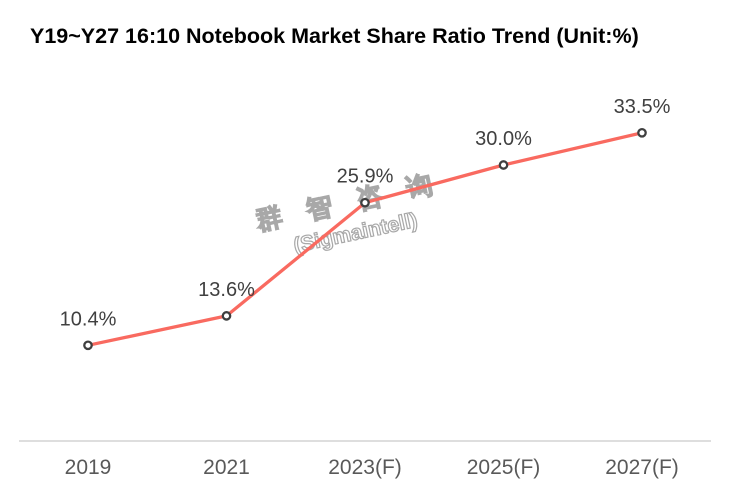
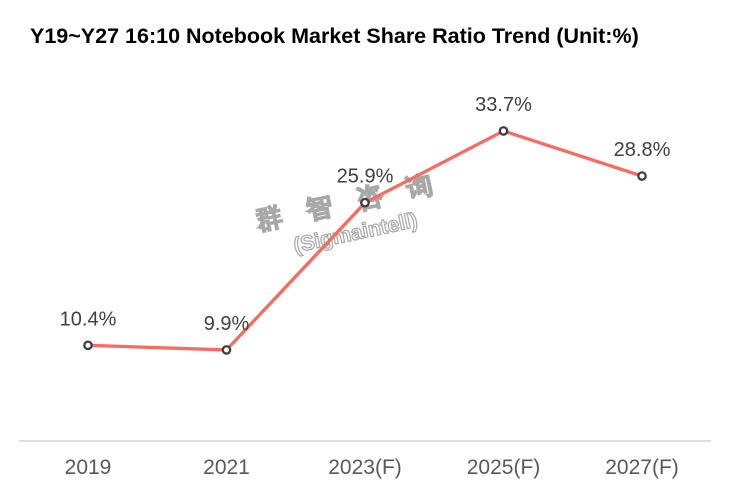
2021: 13.6% -> 9.9%
2025(F): 30.0% -> 33.7%
2027(F): 33.5% -> 28.8%
